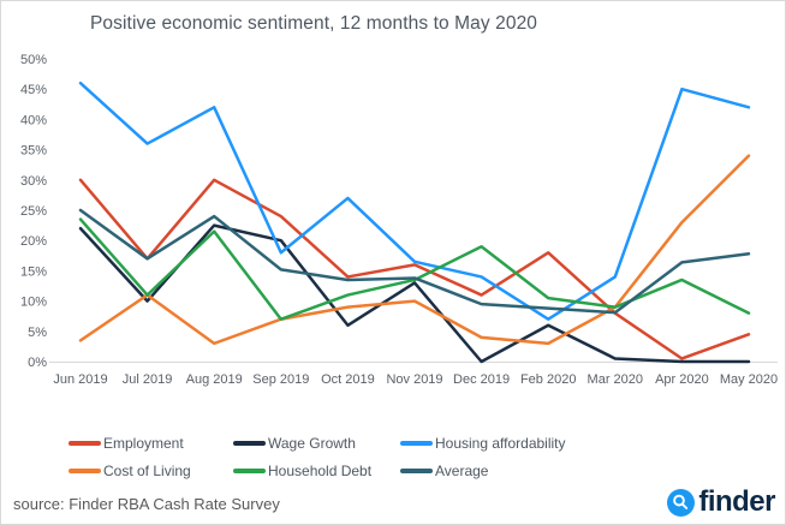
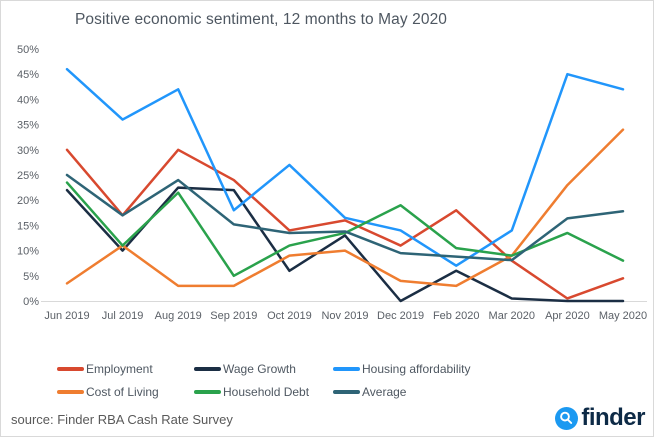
Wage Growth/Sep 2019: 20% -> 22%
Cost of Living/Sep 2019: 7% -> 3%
Household Debt/Sep 2019: 7% -> 5%
